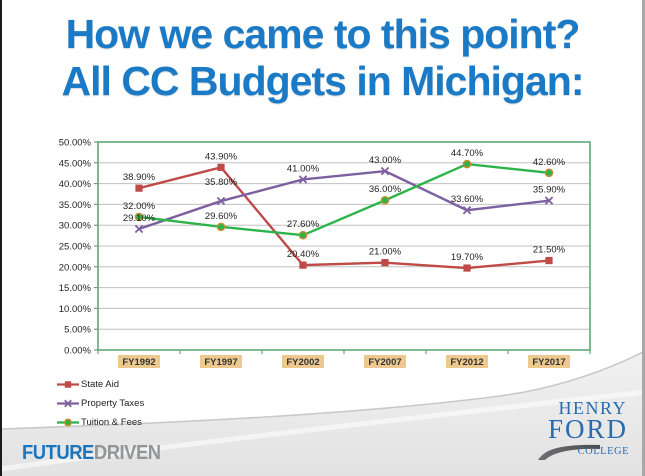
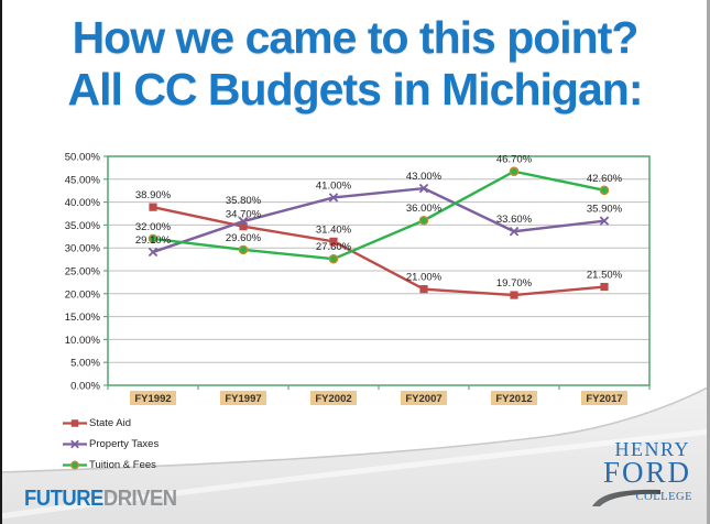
State Aid/FY1997: 43.90% -> 34.70%
State Aid/FY2002: 20.40% -> 31.40%
Tuition & Fees/FY2012: 44.70% -> 46.70%
